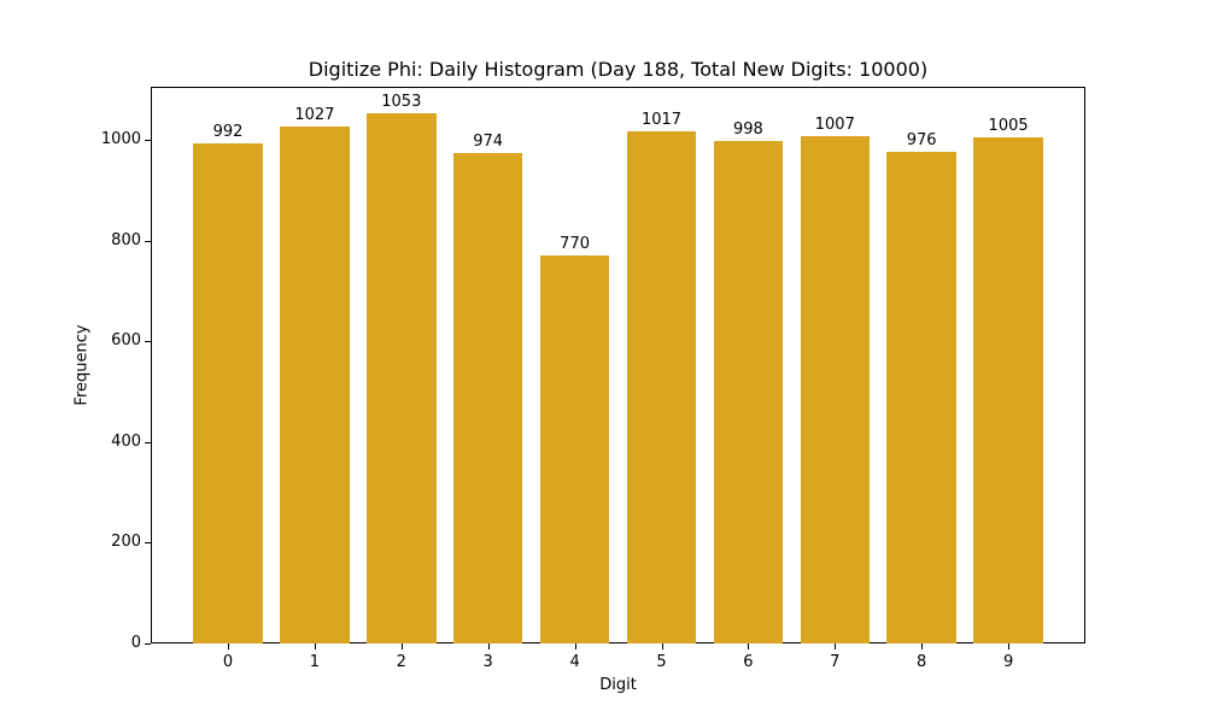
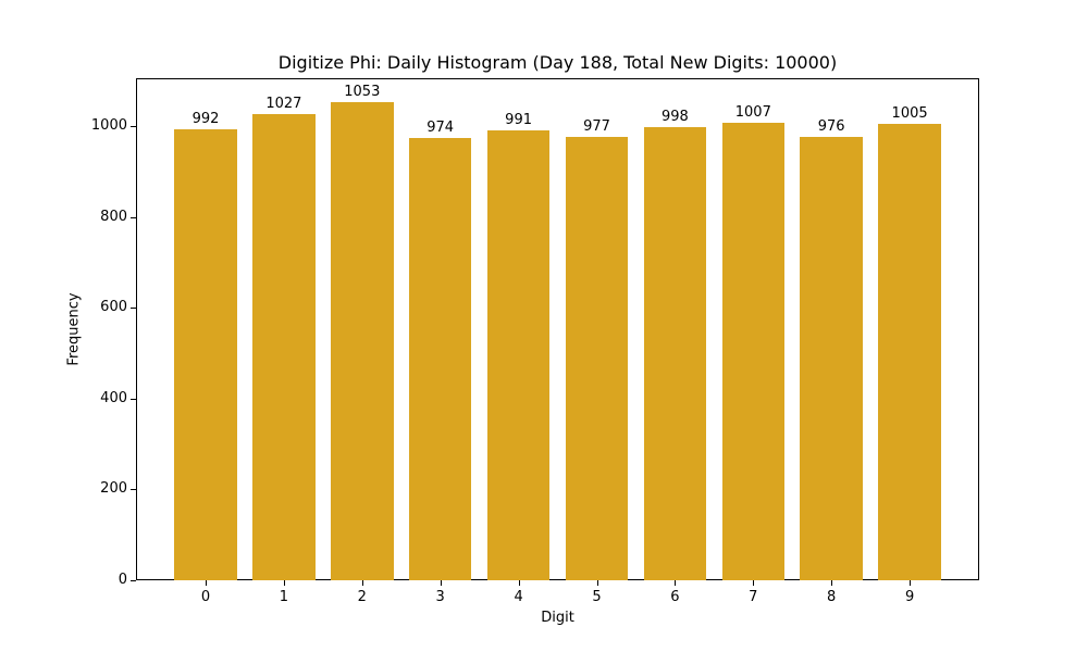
4: 770 -> 991
5: 1017 -> 977
